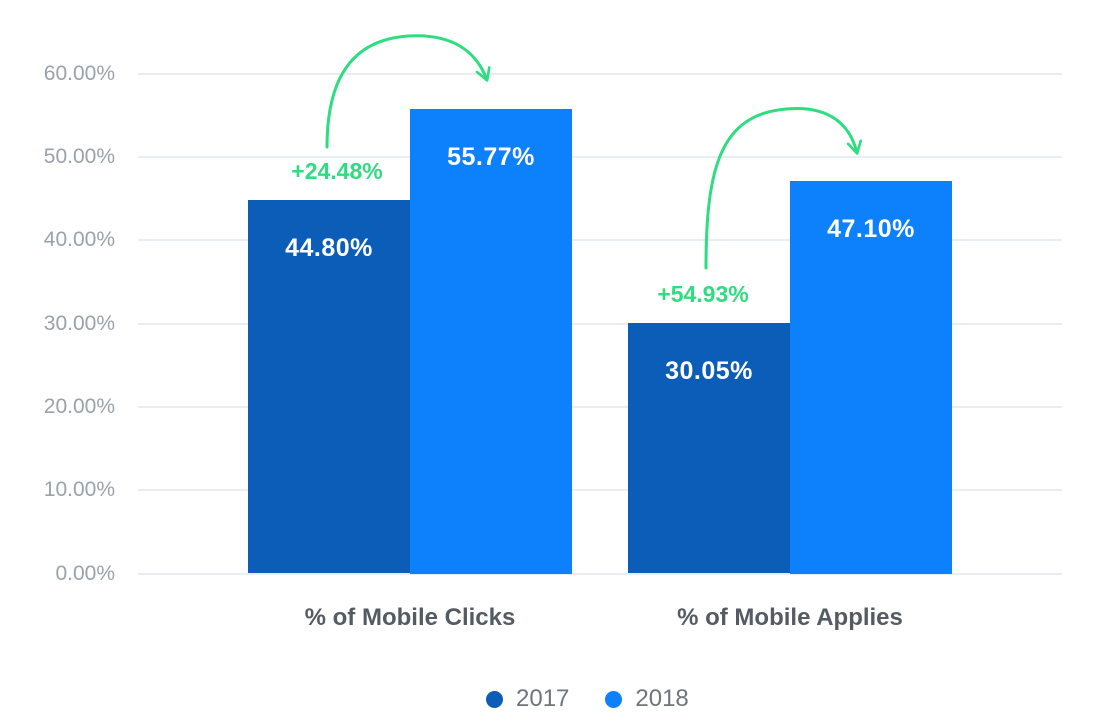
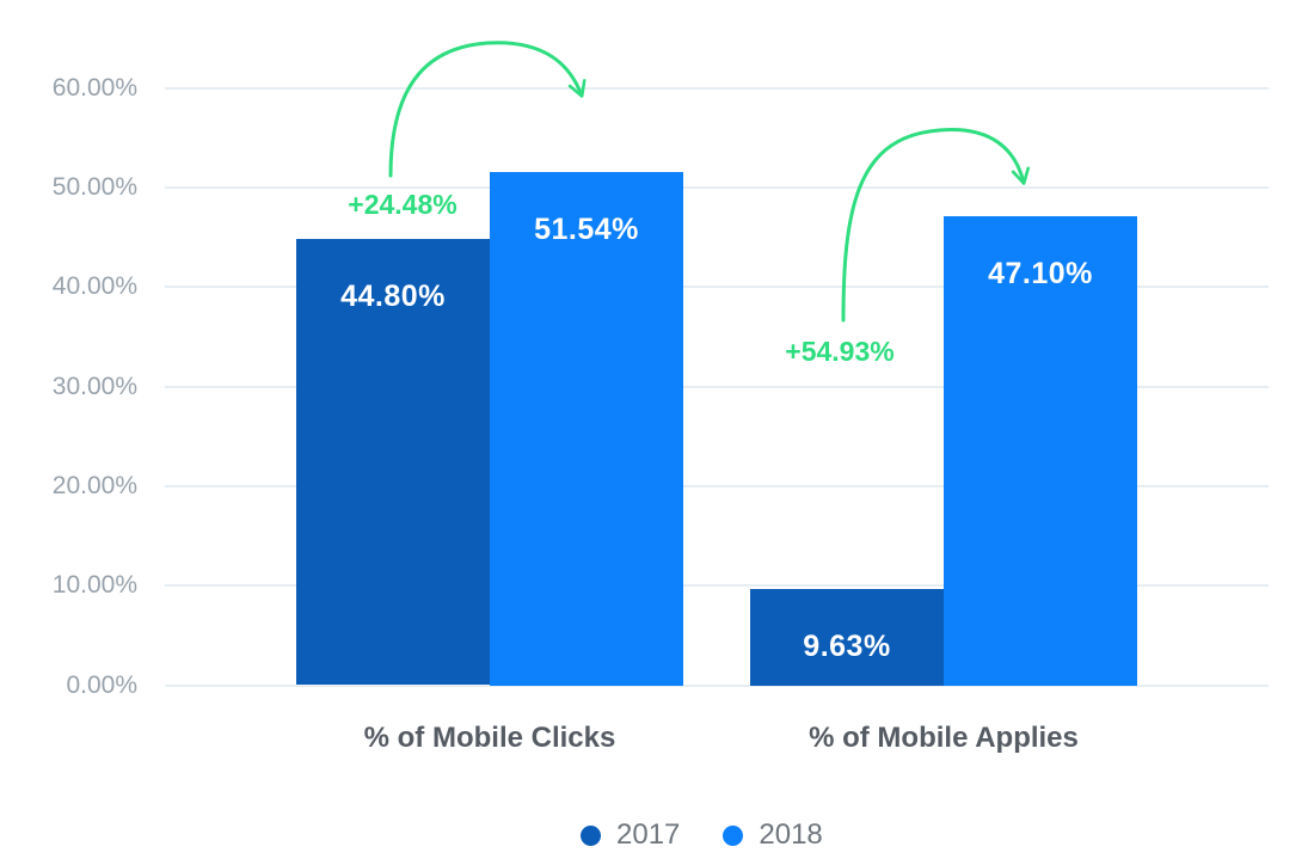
2018/% of Mobile Clicks: 55.77% -> 51.54%
2017/% of Mobile Applies: 30.05% -> 9.63%
